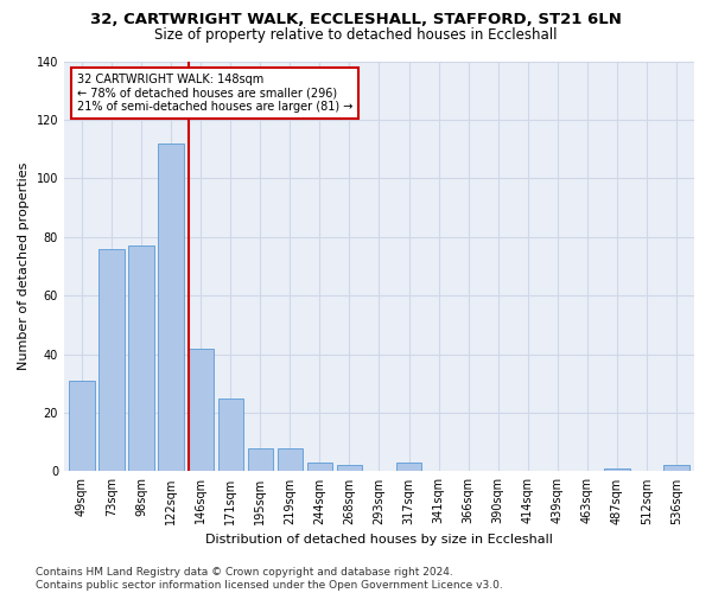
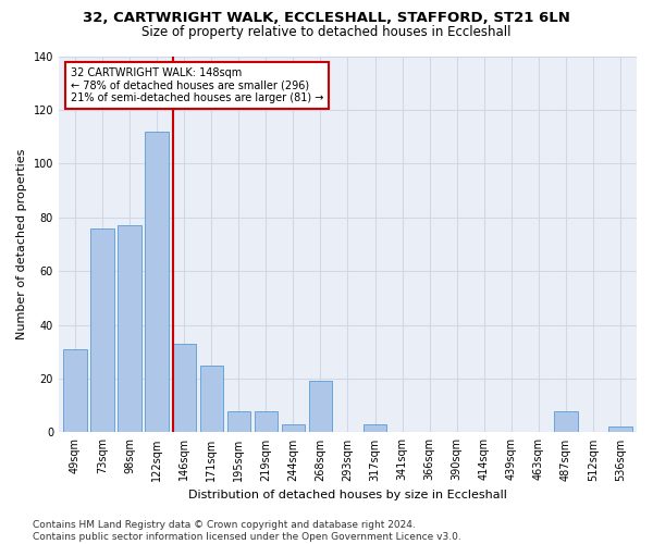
146sqm: 42 -> 33
268sqm: 2 -> 19
487sqm: 1 -> 8
